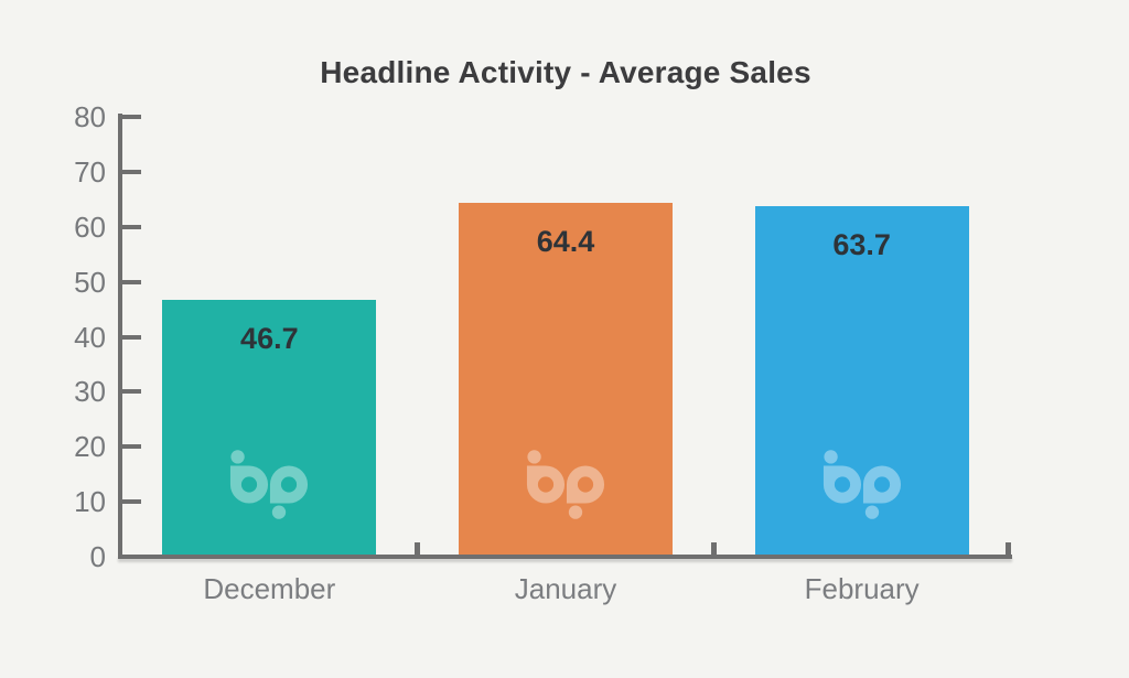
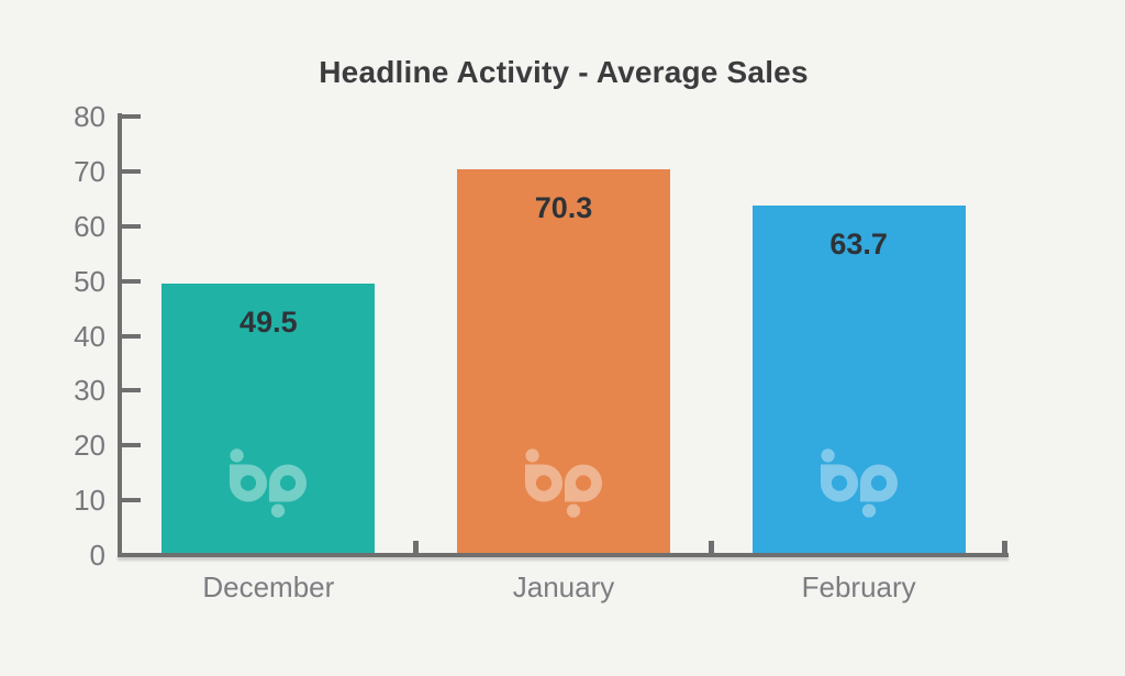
December: 46.7 -> 49.5
January: 64.4 -> 70.3
